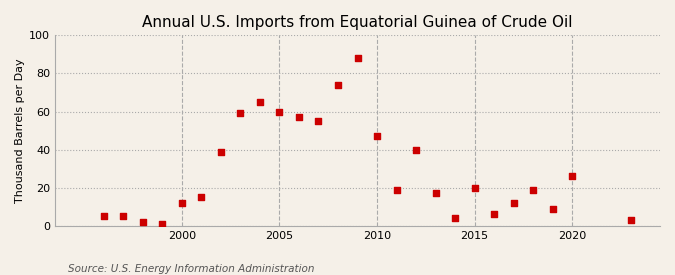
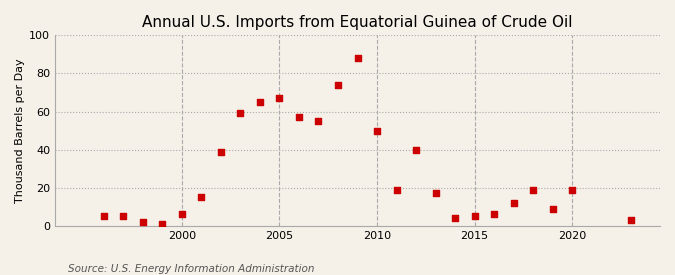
2000: 12 -> 6
2005: 60 -> 67
2010: 47 -> 50
2015: 20 -> 5
2020: 26 -> 19
